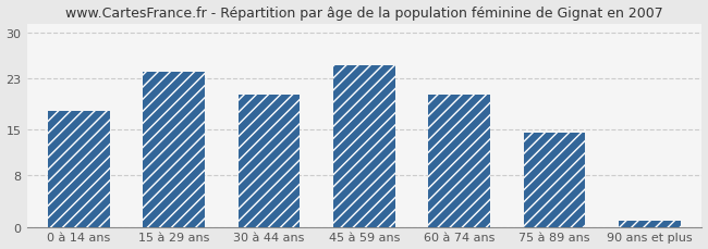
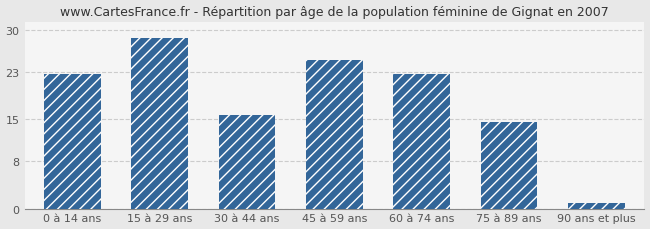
0 à 14 ans: 18.0 -> 22.6
15 à 29 ans: 24.0 -> 28.8
30 à 44 ans: 20.5 -> 15.8
60 à 74 ans: 20.5 -> 22.6
